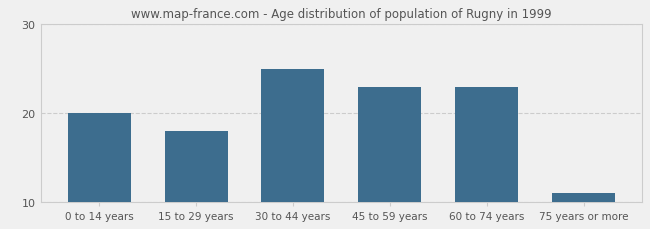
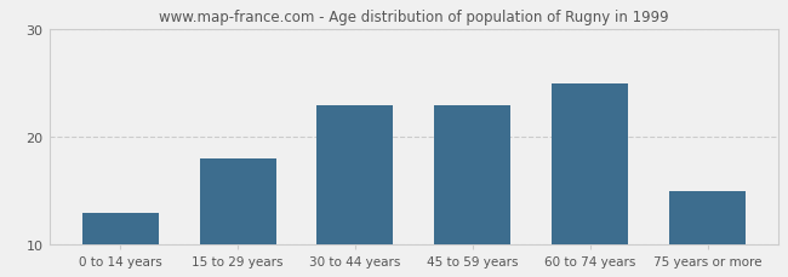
0 to 14 years: 20 -> 13
30 to 44 years: 25 -> 23
60 to 74 years: 23 -> 25
75 years or more: 11 -> 15
